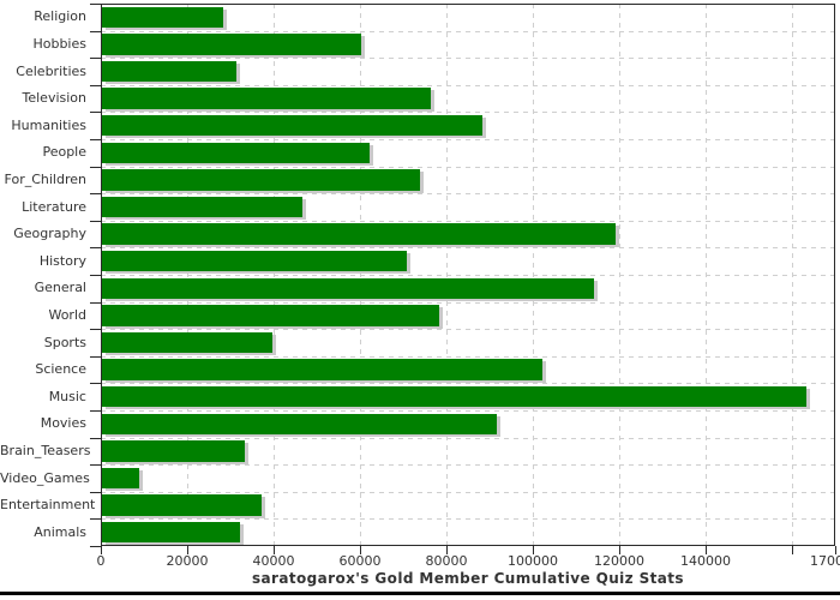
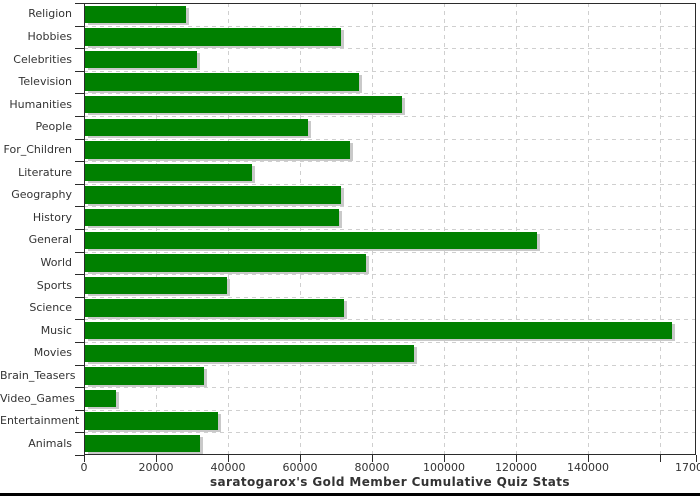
Hobbies: 60000 -> 71000
Geography: 119000 -> 71000
General: 114000 -> 126000
Science: 102000 -> 72000
